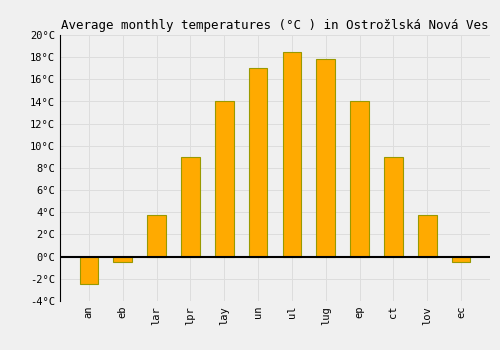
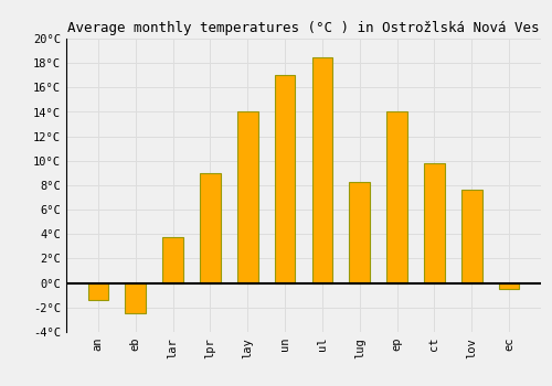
an: -2.5°C -> -1.4°C
eb: -0.5°C -> -2.5°C
lug: 17.8°C -> 8.3°C
ct: 9.0°C -> 9.8°C
lov: 3.8°C -> 7.6°C
